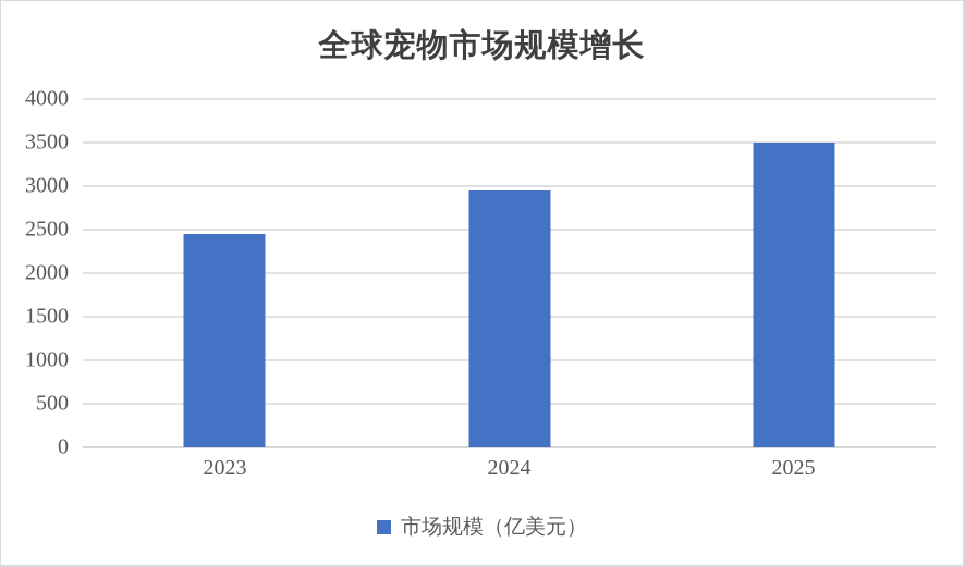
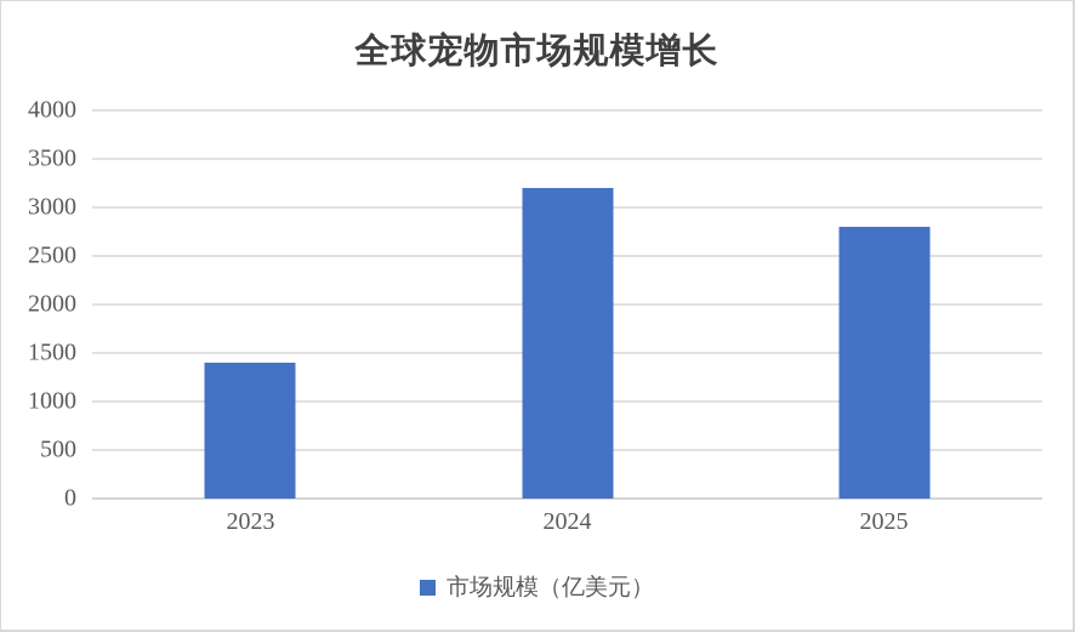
2023: 2400 -> 1400
2024: 3000 -> 3200
2025: 3500 -> 2800
